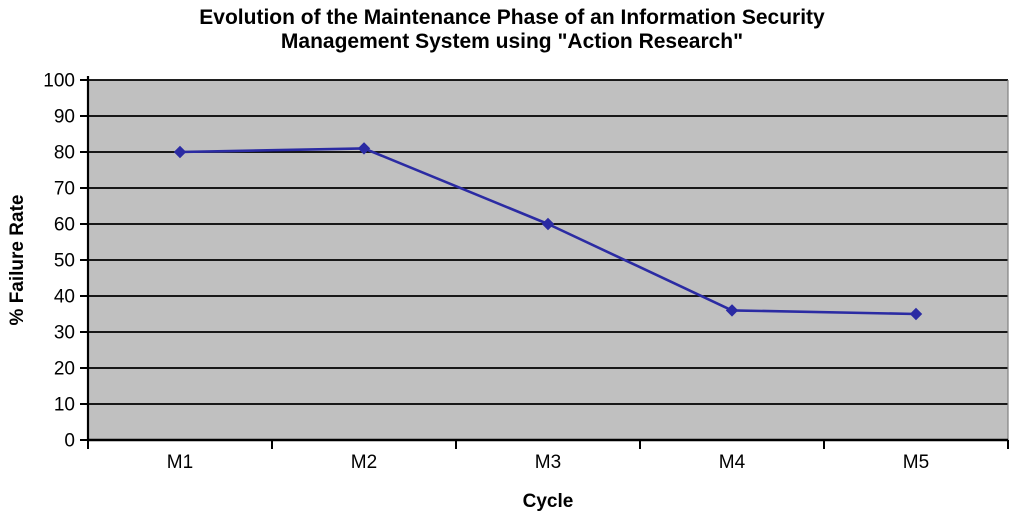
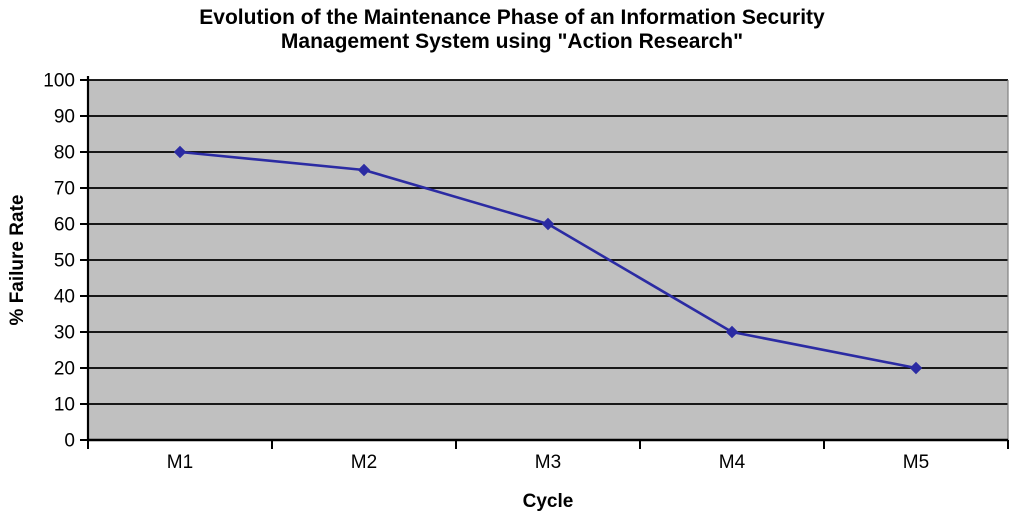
M2: 81 -> 75
M4: 36 -> 30
M5: 35 -> 20
